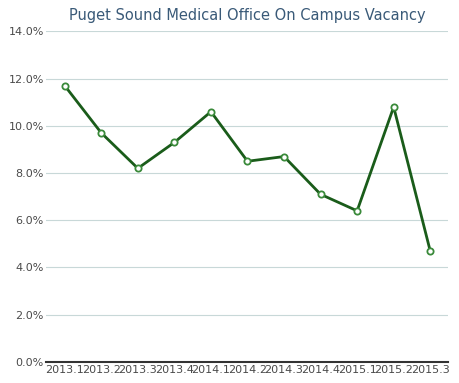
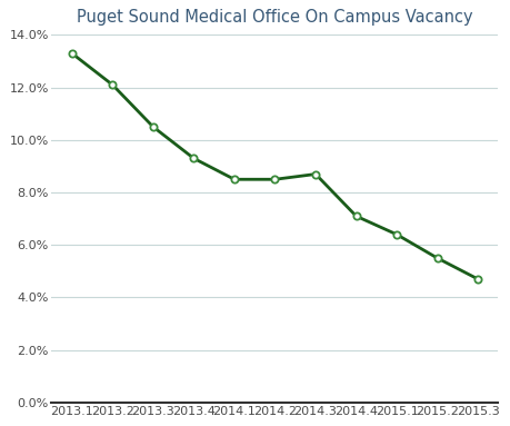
2013.1: 11.7% -> 13.3%
2013.2: 9.7% -> 12.1%
2013.3: 8.2% -> 10.5%
2014.1: 10.6% -> 8.5%
2015.2: 10.8% -> 5.5%
